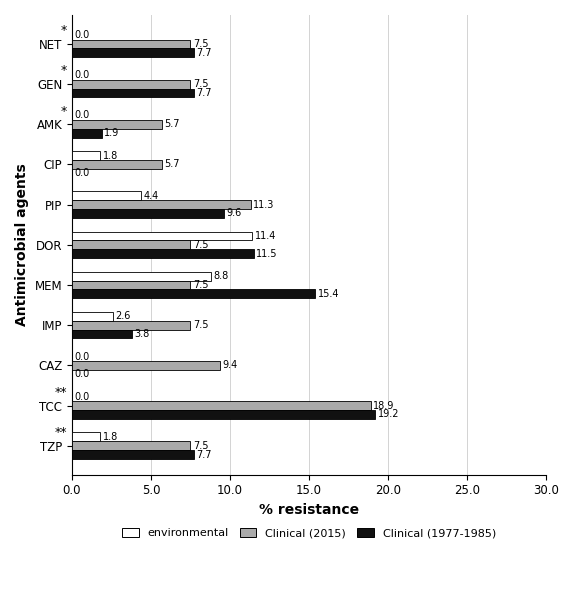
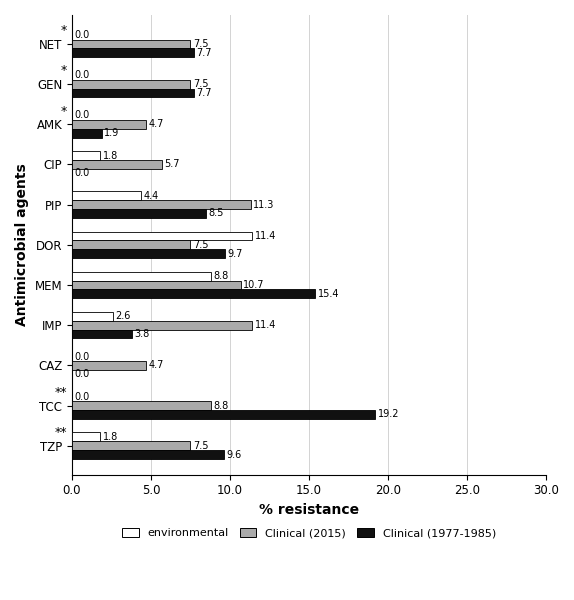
Clinical (2015)/AMK: 5.7 -> 4.7
Clinical (1977-1985)/PIP: 9.6 -> 8.5
Clinical (1977-1985)/DOR: 11.5 -> 9.7
Clinical (2015)/MEM: 7.5 -> 10.7
Clinical (2015)/IMP: 7.5 -> 11.4
Clinical (2015)/CAZ: 9.4 -> 4.7
Clinical (2015)/TCC: 18.9 -> 8.8
Clinical (1977-1985)/TZP: 7.7 -> 9.6
